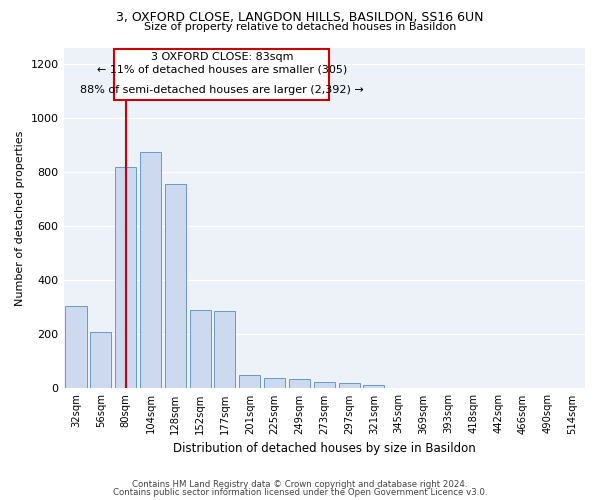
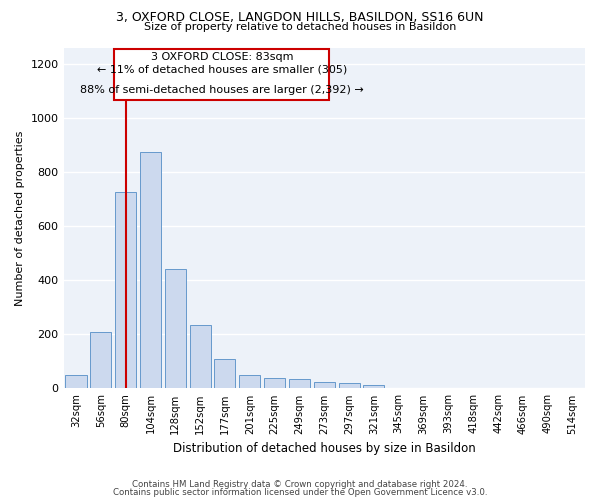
32sqm: 305 -> 50
80sqm: 820 -> 725
128sqm: 755 -> 440
152sqm: 290 -> 235
177sqm: 285 -> 110
